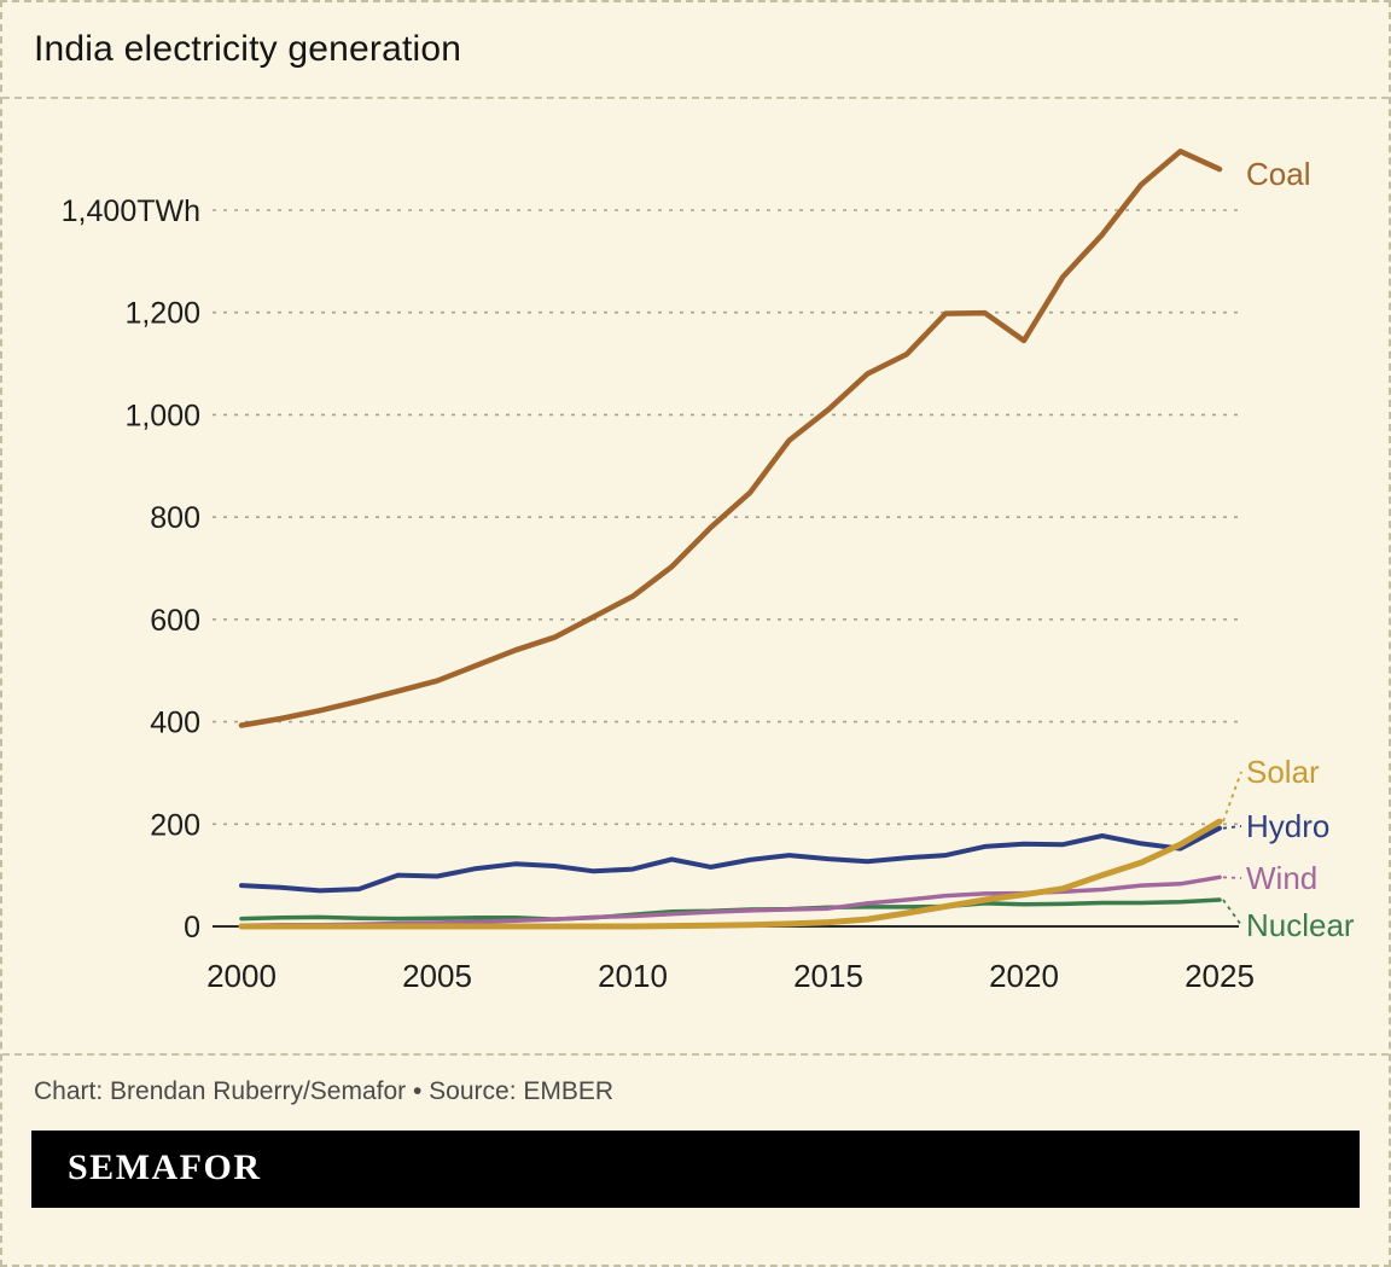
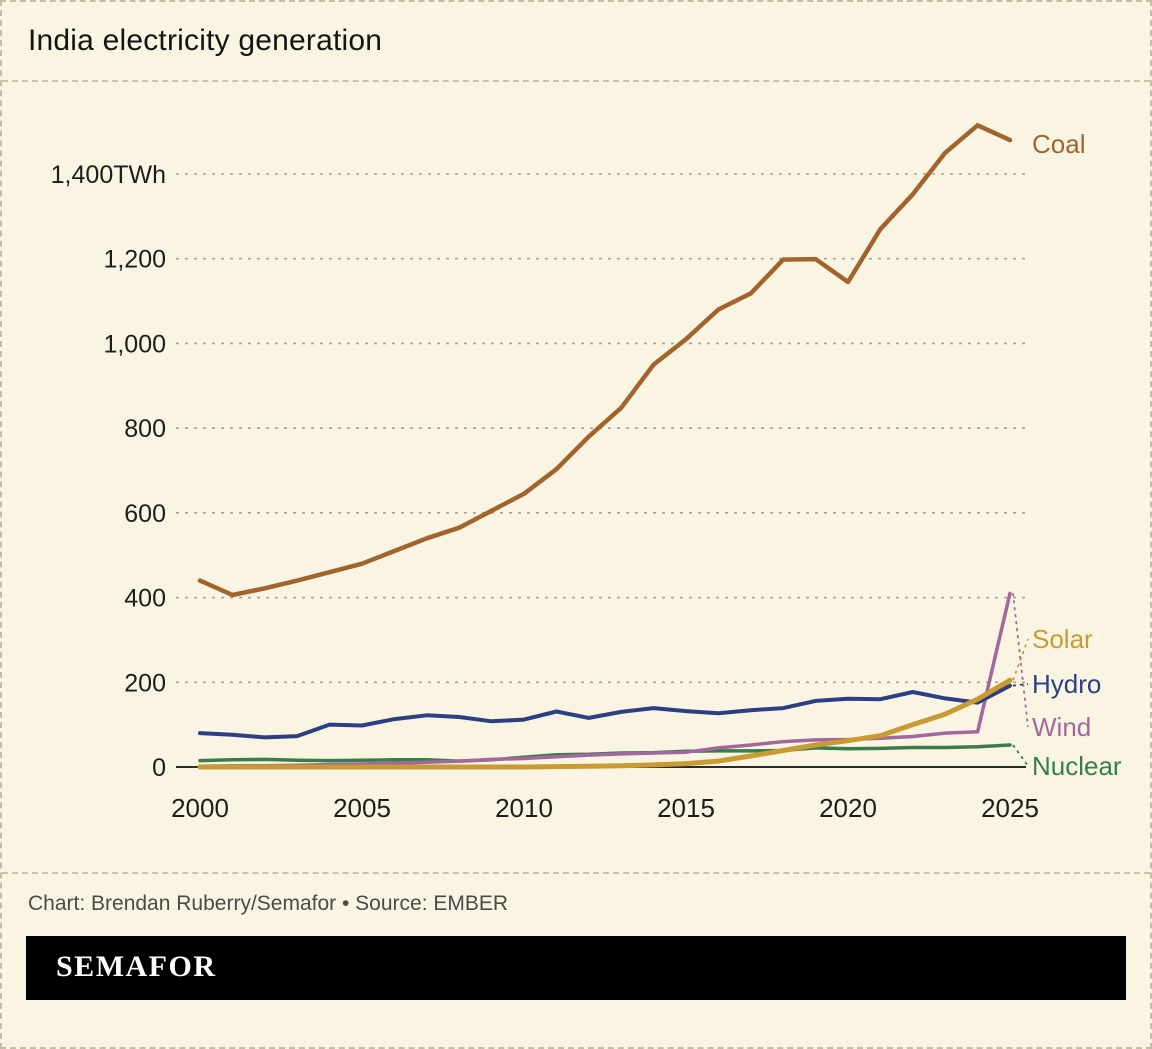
Coal/2000: 390 -> 440
Wind/2025: 100 -> 410
